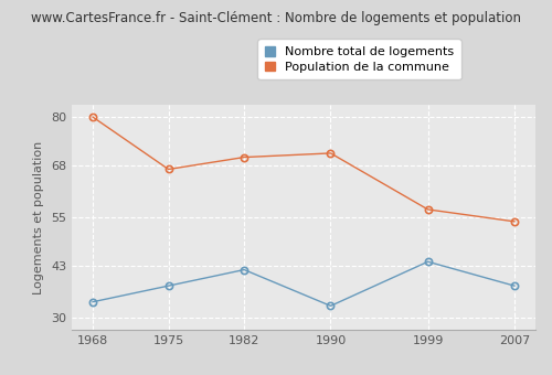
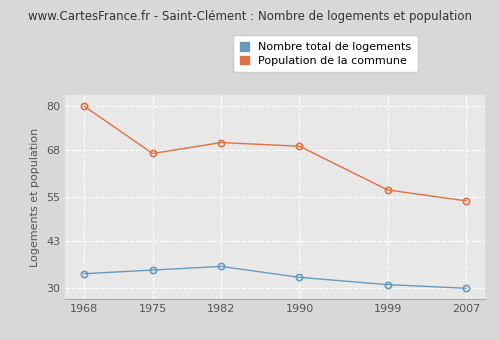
Nombre total de logements/1975: 38 -> 35
Nombre total de logements/1982: 42 -> 36
Population de la commune/1990: 71 -> 69
Nombre total de logements/1999: 44 -> 31
Nombre total de logements/2007: 38 -> 30
